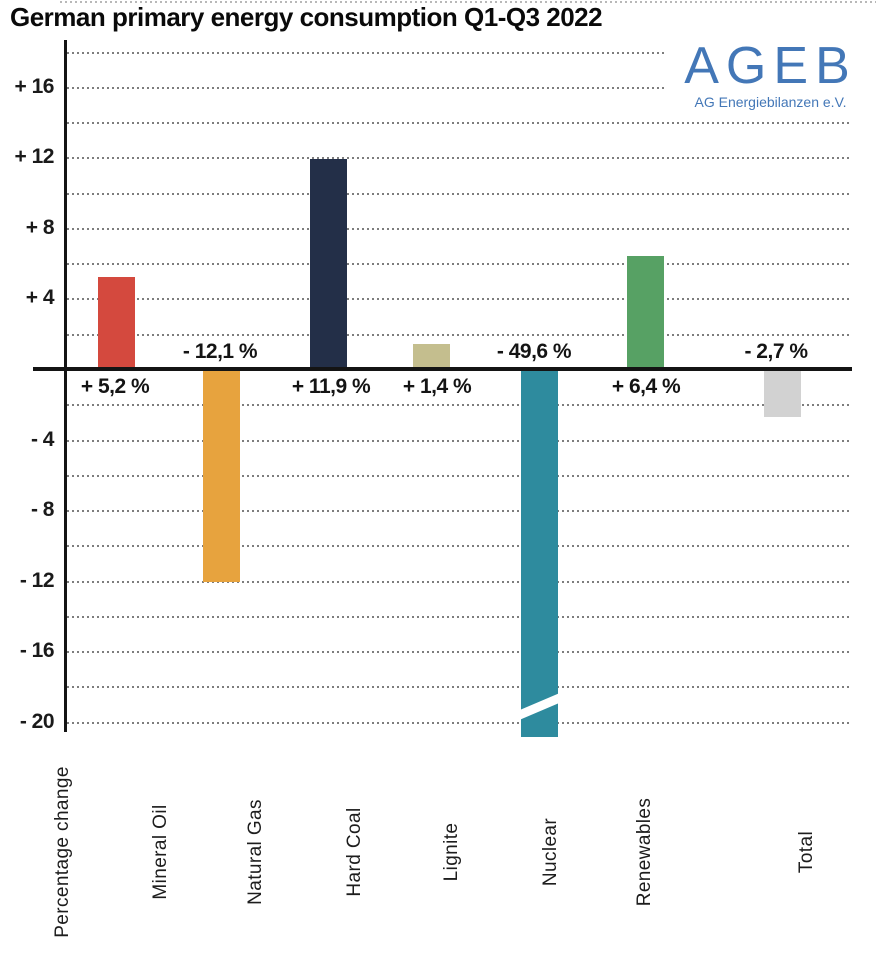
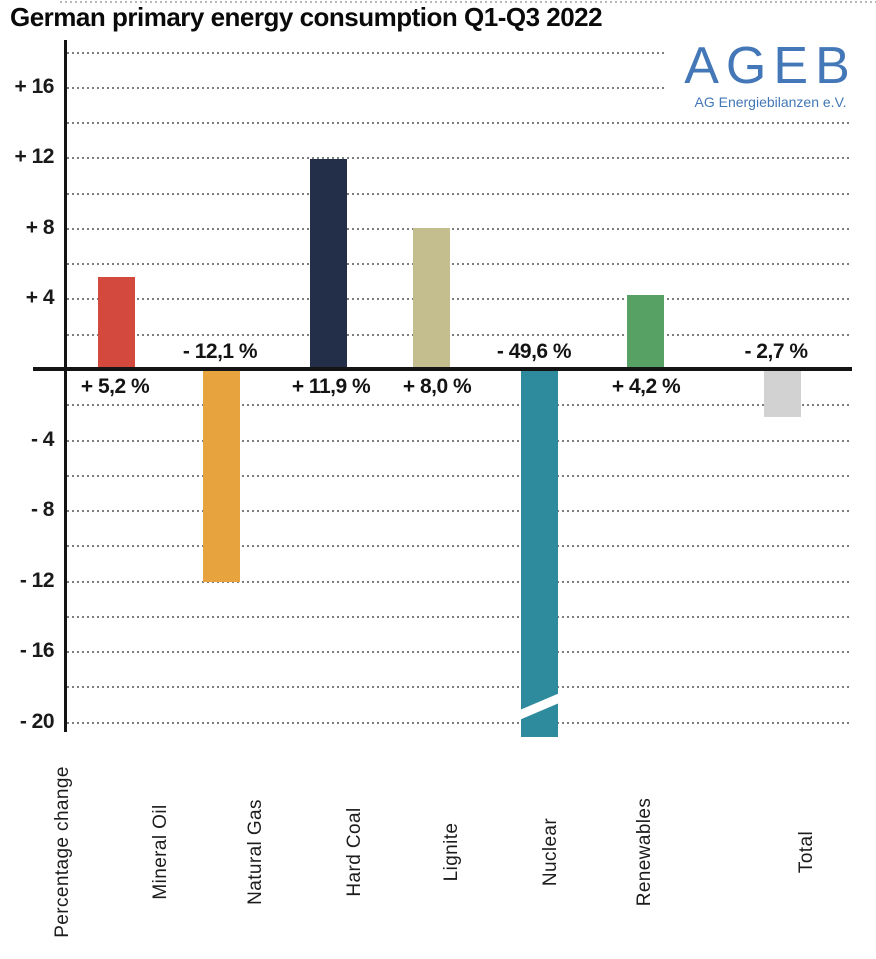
Lignite: 1,4 -> 8,0
Renewables: 6,4 -> 4,2
